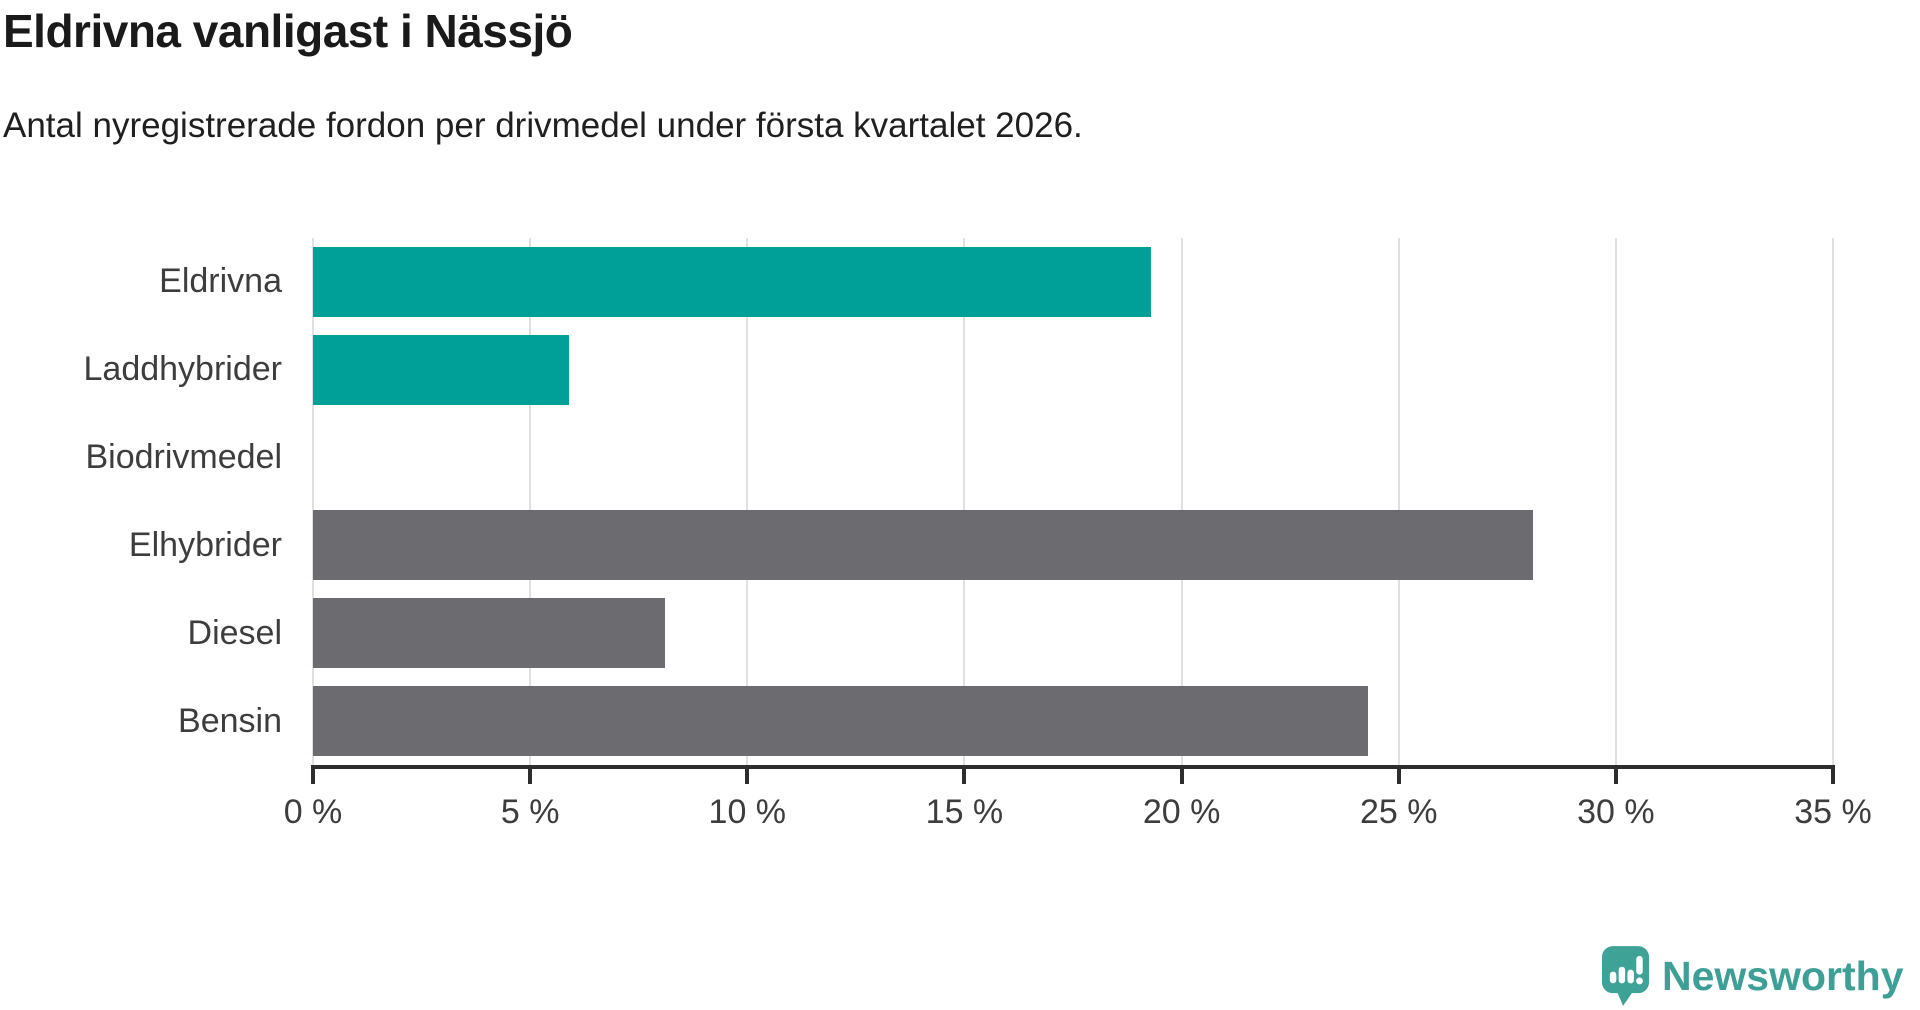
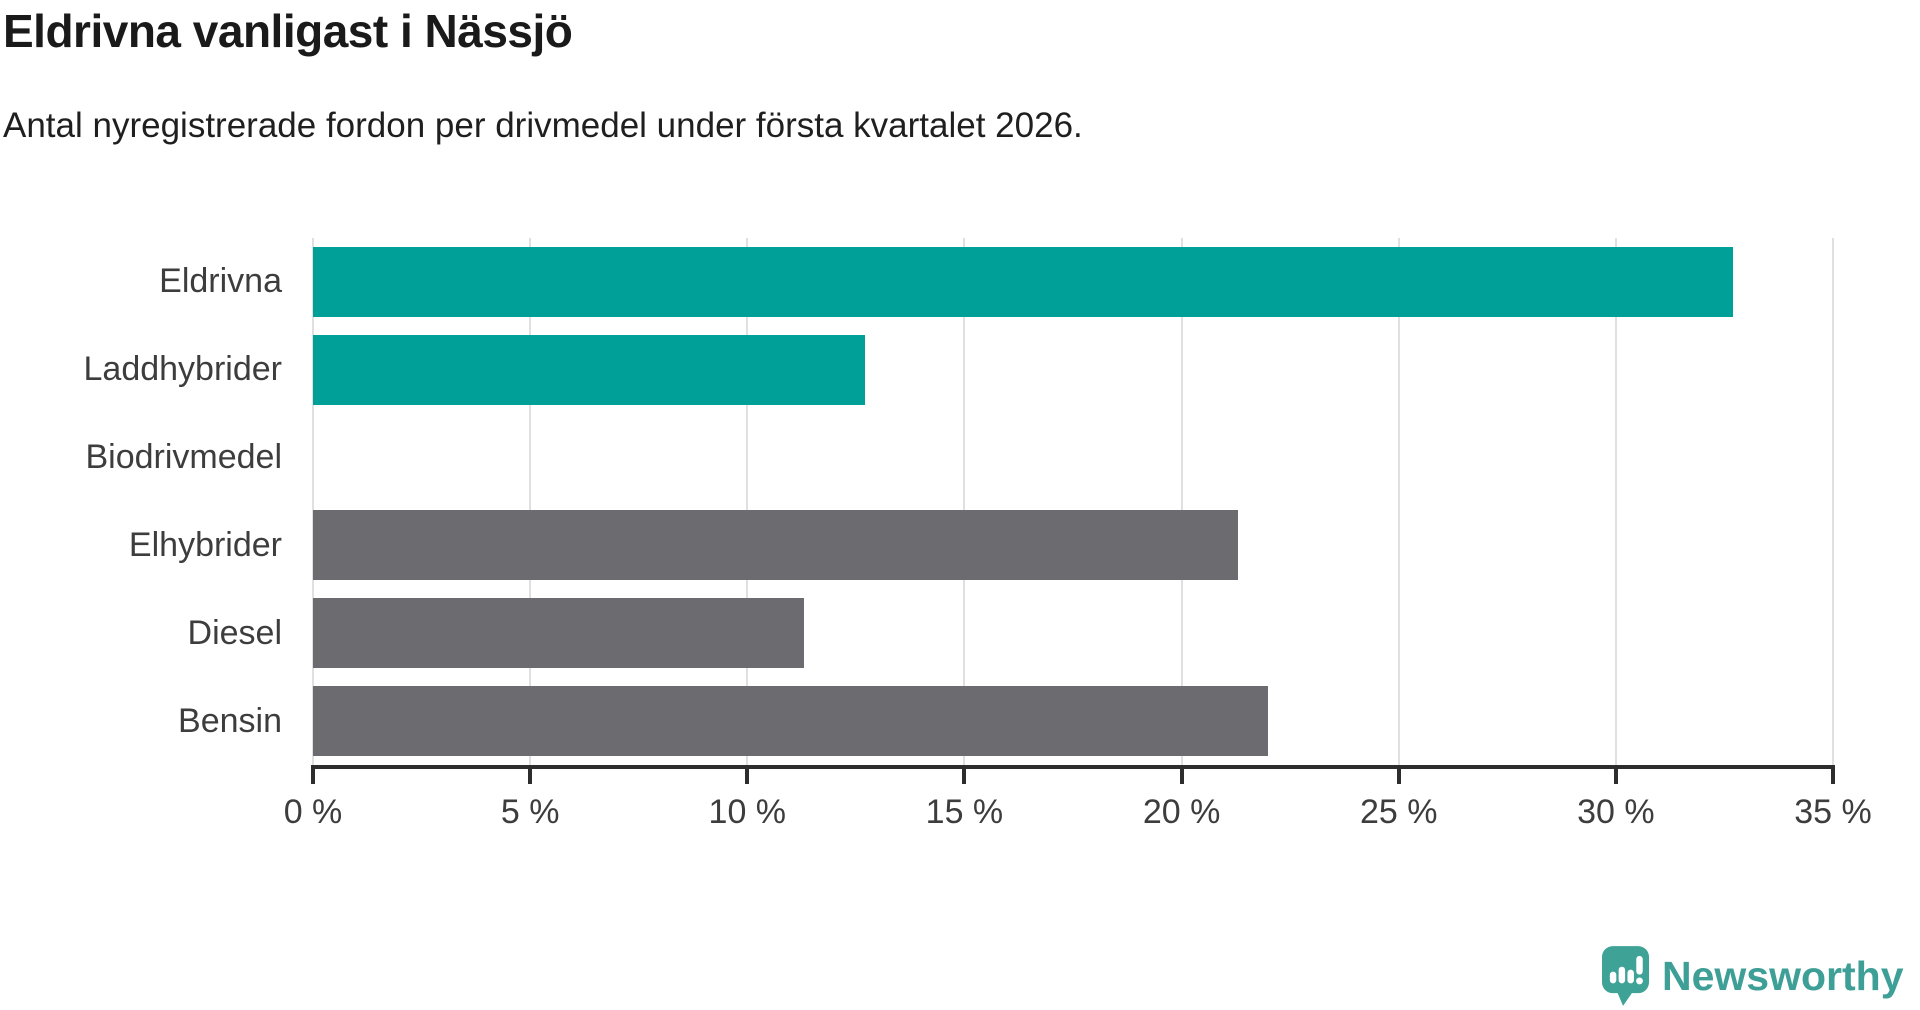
Eldrivna: 19.3% -> 32.7%
Laddhybrider: 5.9% -> 12.7%
Elhybrider: 28.1% -> 21.3%
Diesel: 8.1% -> 11.3%
Bensin: 24.3% -> 22.0%
